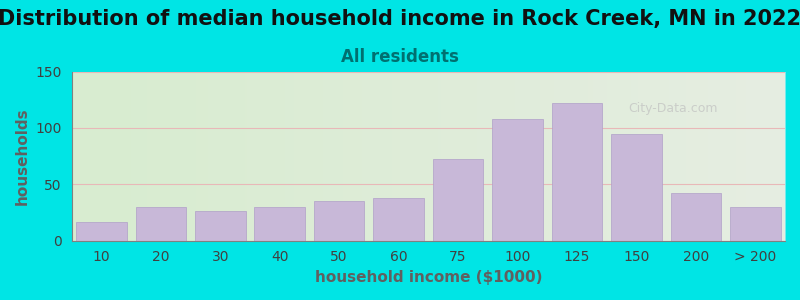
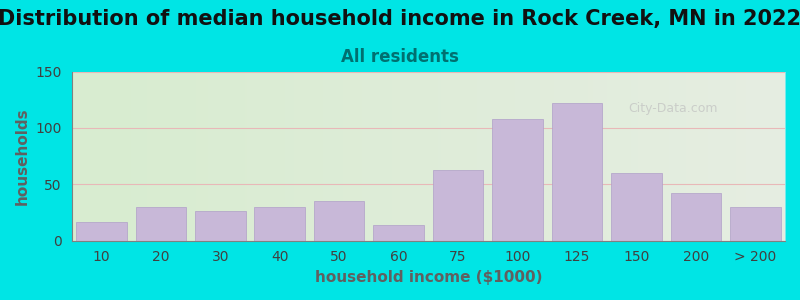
60: 38 -> 14
75: 72 -> 63
150: 95 -> 60
